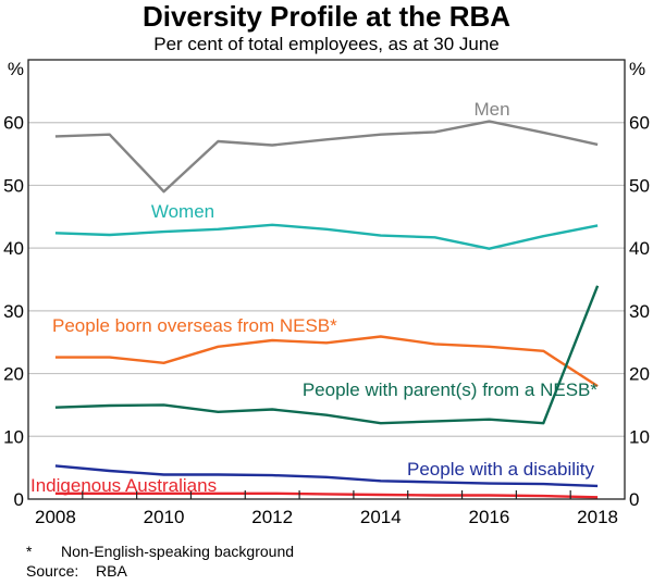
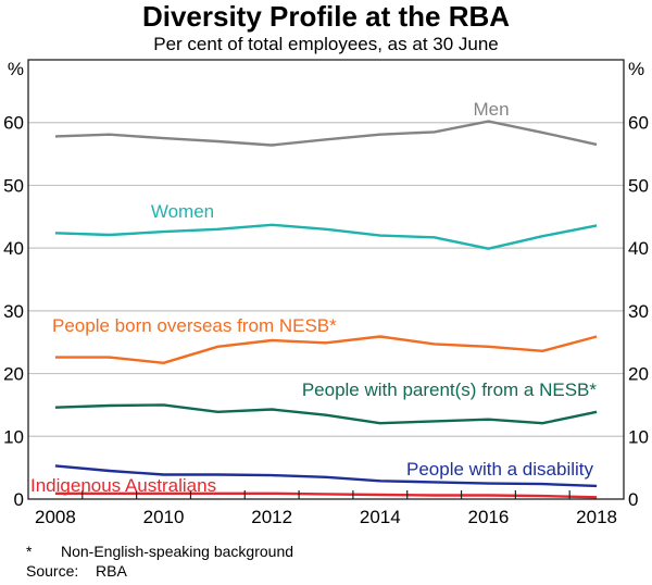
Men/2010: 49 -> 58
People born overseas from NESB*/2018: 18 -> 26
People with parent(s) from a NESB*/2018: 34 -> 14
